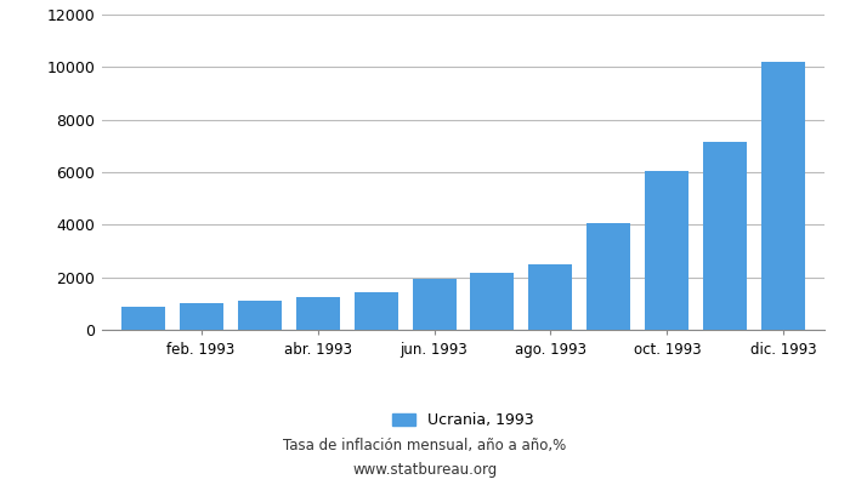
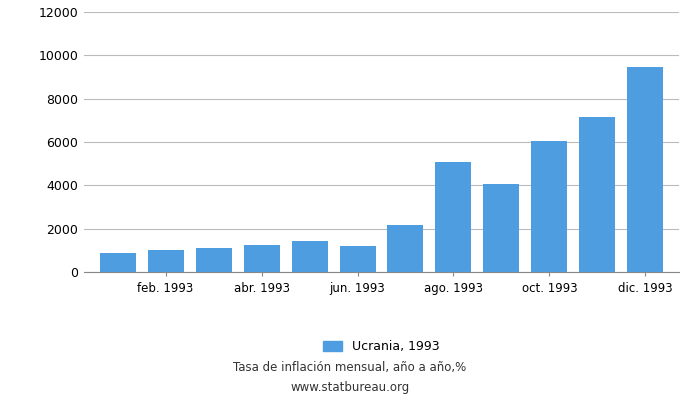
jun. 1993: 1950 -> 1200
ago. 1993: 2500 -> 5100
dic. 1993: 10200 -> 9450
